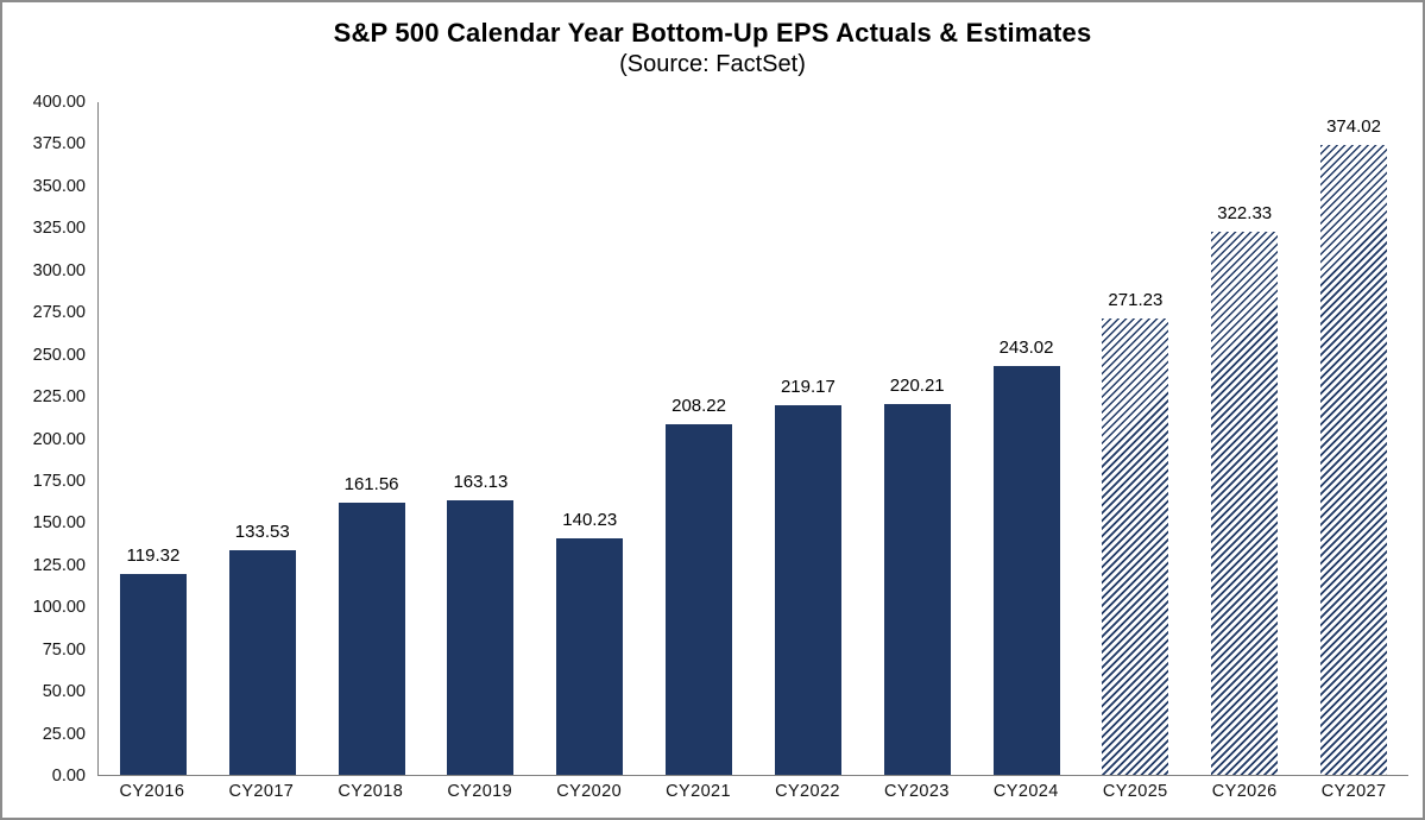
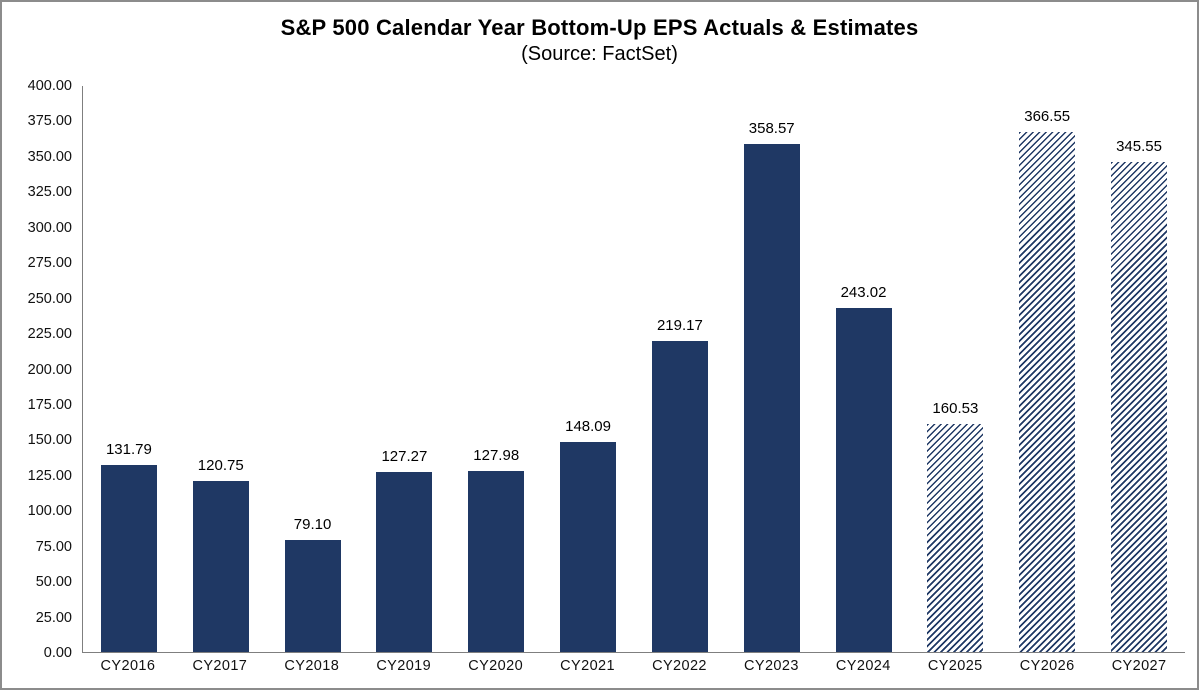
CY2016: 119.32 -> 131.79
CY2017: 133.53 -> 120.75
CY2018: 161.56 -> 79.10
CY2019: 163.13 -> 127.27
CY2020: 140.23 -> 127.98
CY2021: 208.22 -> 148.09
CY2023: 220.21 -> 358.57
CY2025: 271.23 -> 160.53
CY2026: 322.33 -> 366.55
CY2027: 374.02 -> 345.55
